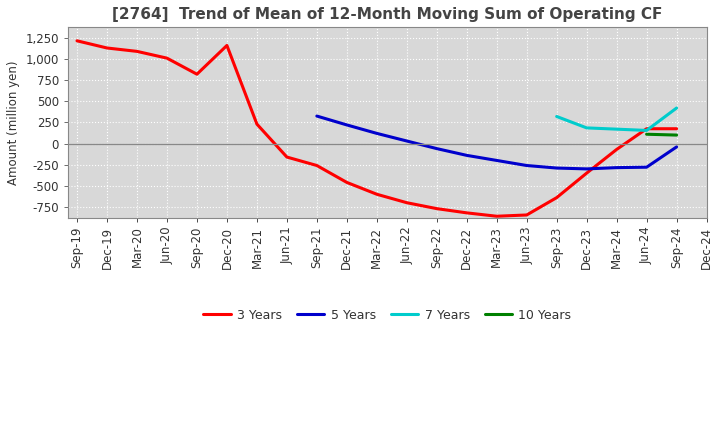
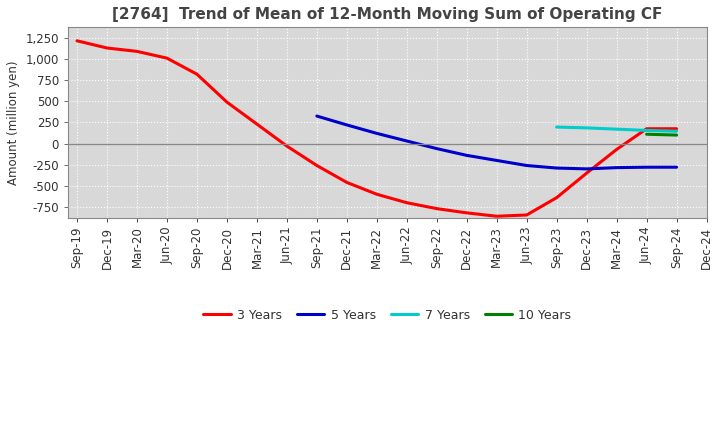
3 Years/Dec-20: 1,160 -> 490
3 Years/Jun-21: -160 -> -30
7 Years/Sep-23: 320 -> 200
5 Years/Sep-24: -40 -> -280
7 Years/Sep-24: 420 -> 140
